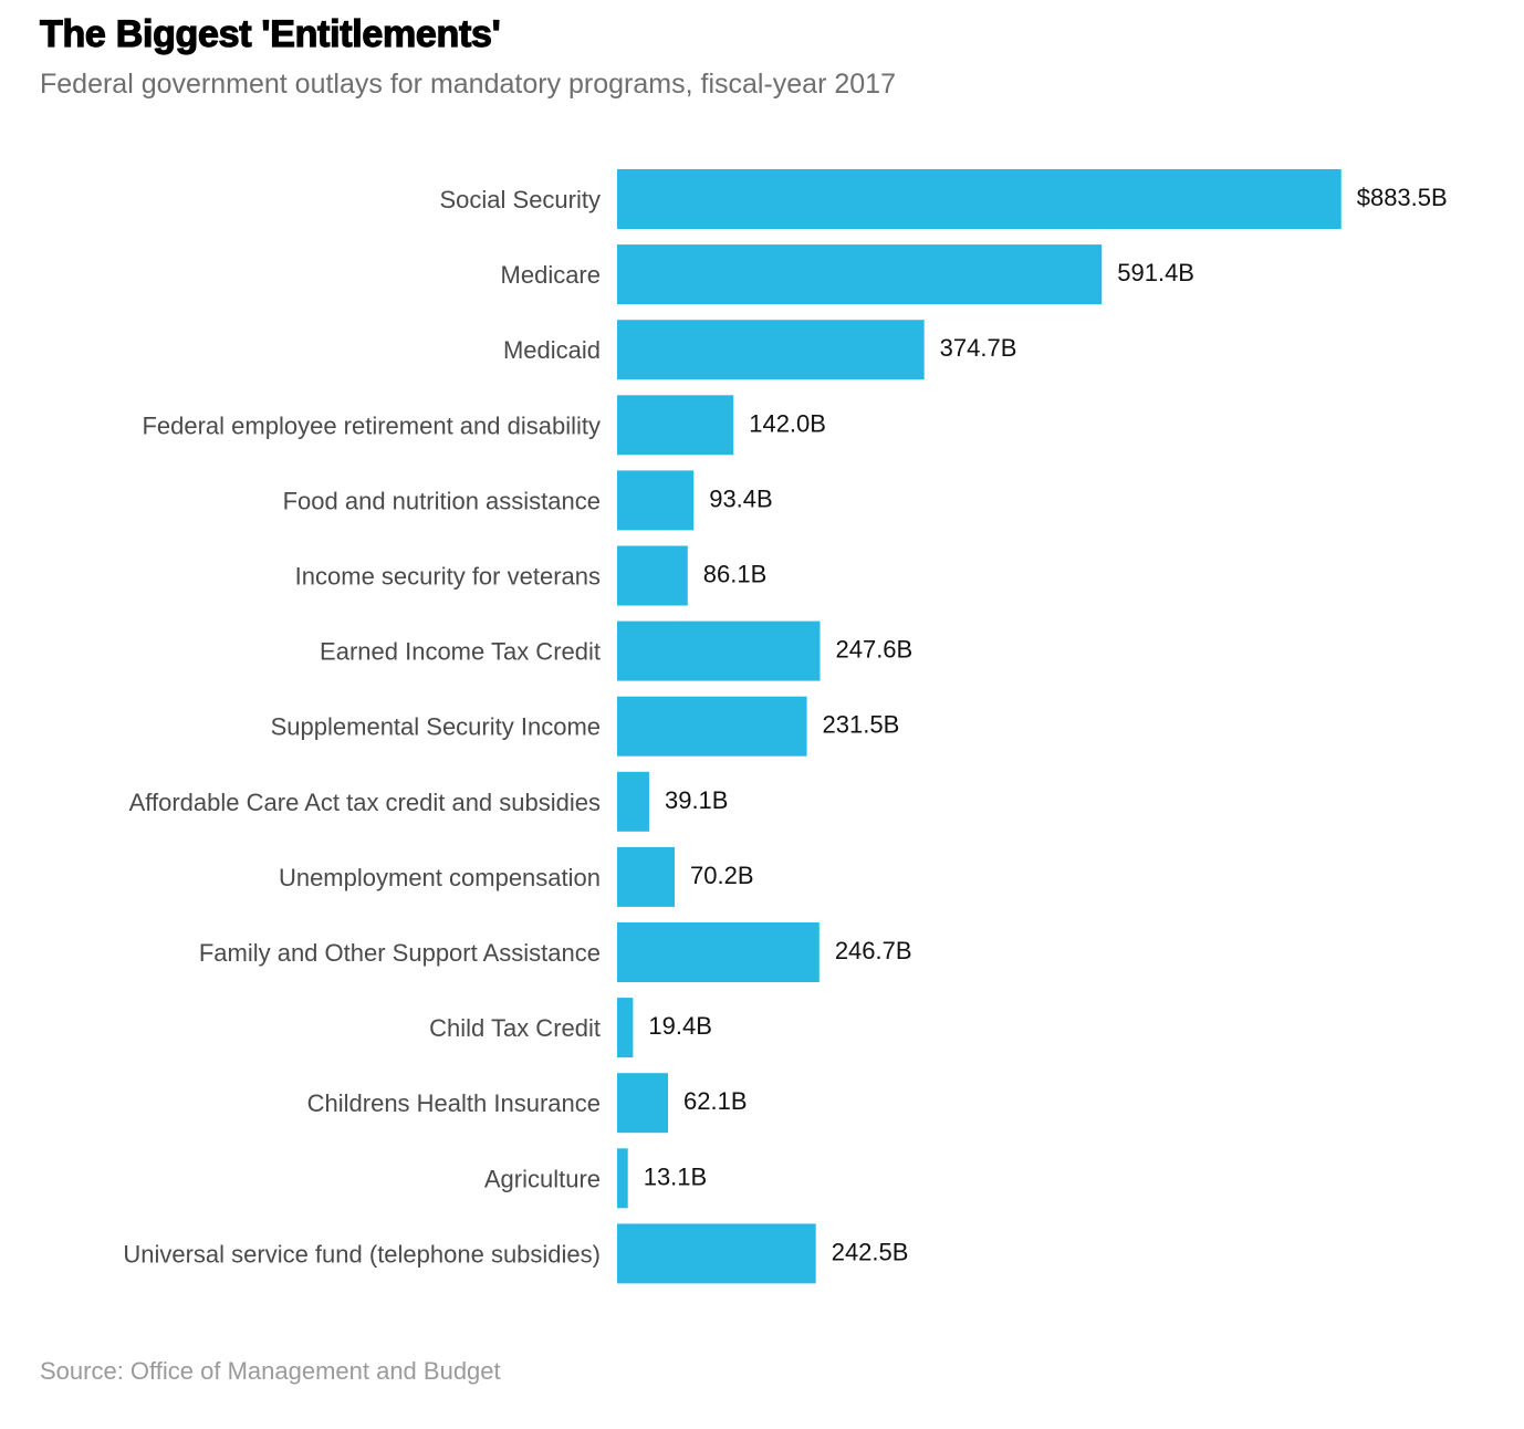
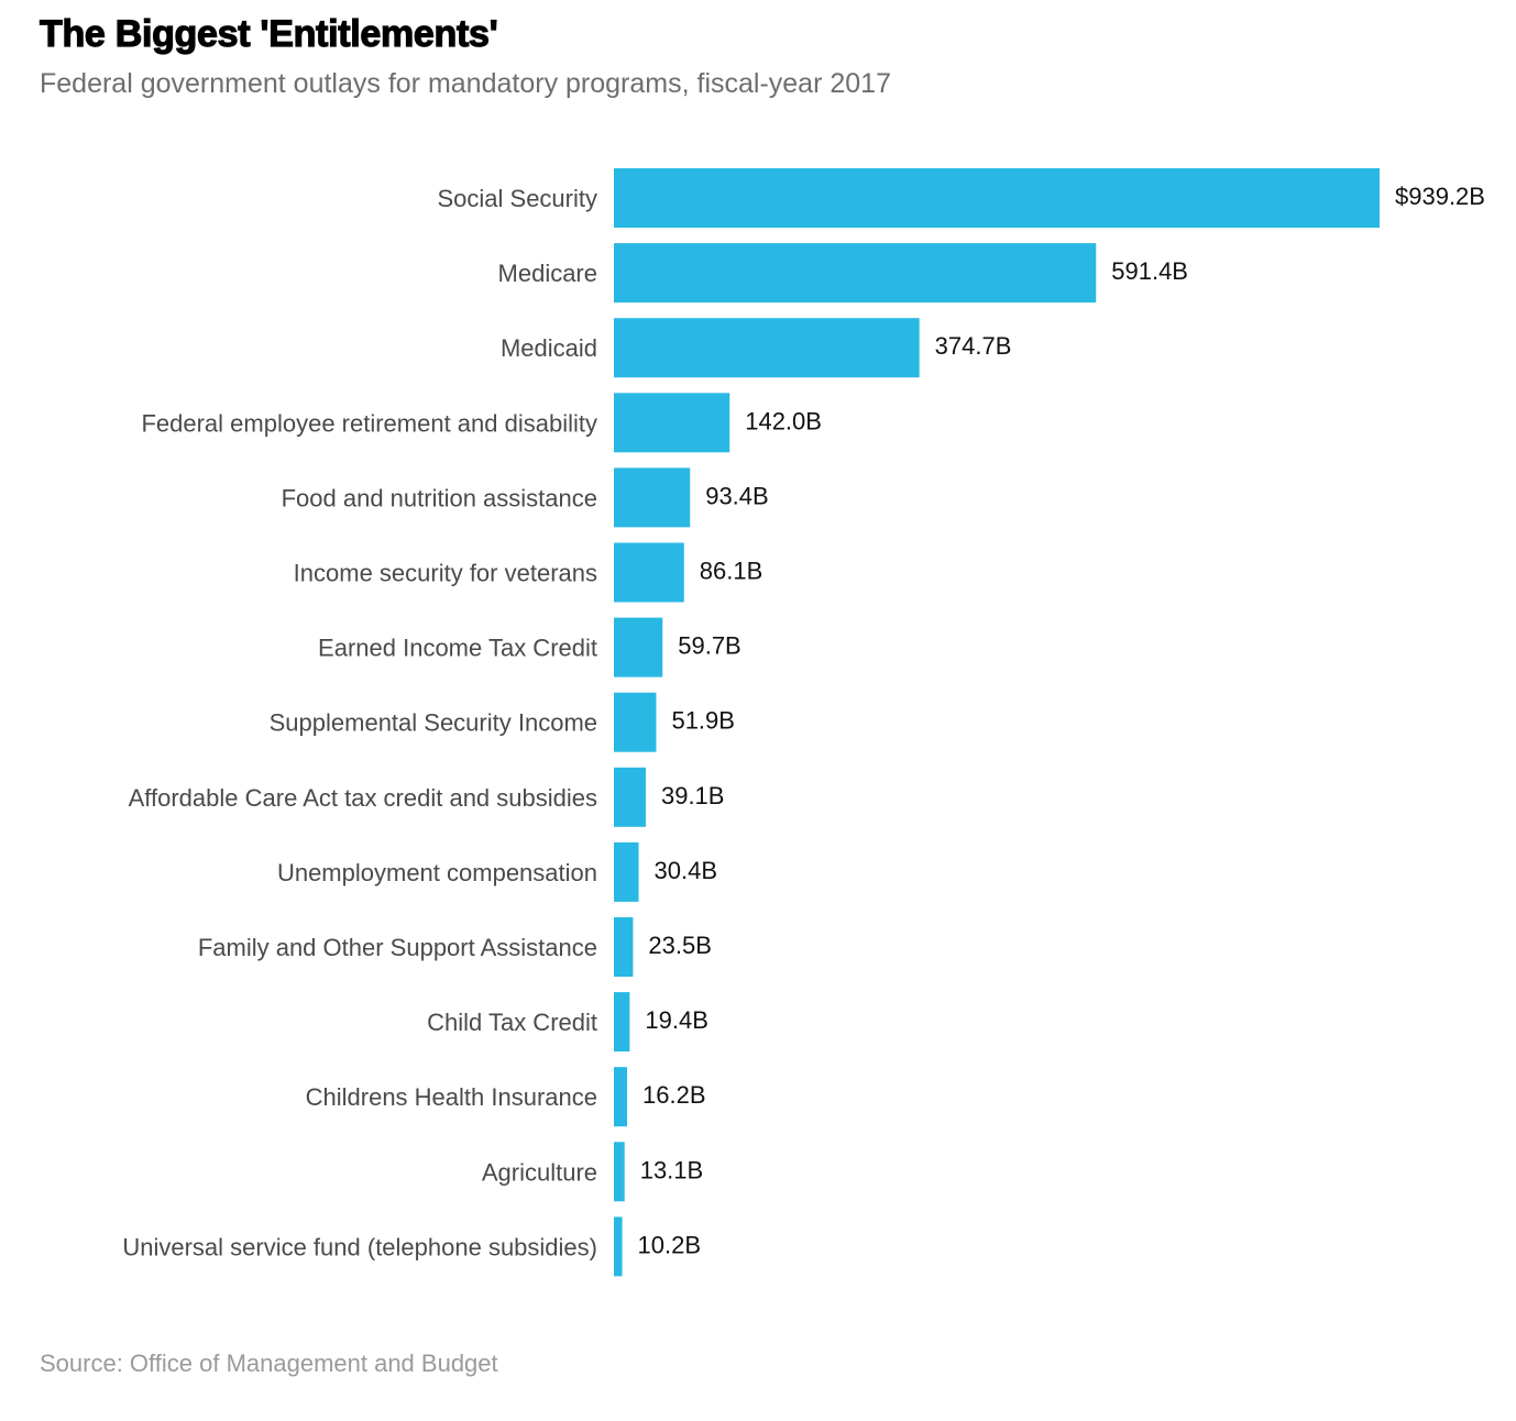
Social Security: $883.5B -> $939.2B
Earned Income Tax Credit: 247.6B -> 59.7B
Supplemental Security Income: 231.5B -> 51.9B
Unemployment compensation: 70.2B -> 30.4B
Family and Other Support Assistance: 246.7B -> 23.5B
Childrens Health Insurance: 62.1B -> 16.2B
Universal service fund (telephone subsidies): 242.5B -> 10.2B
